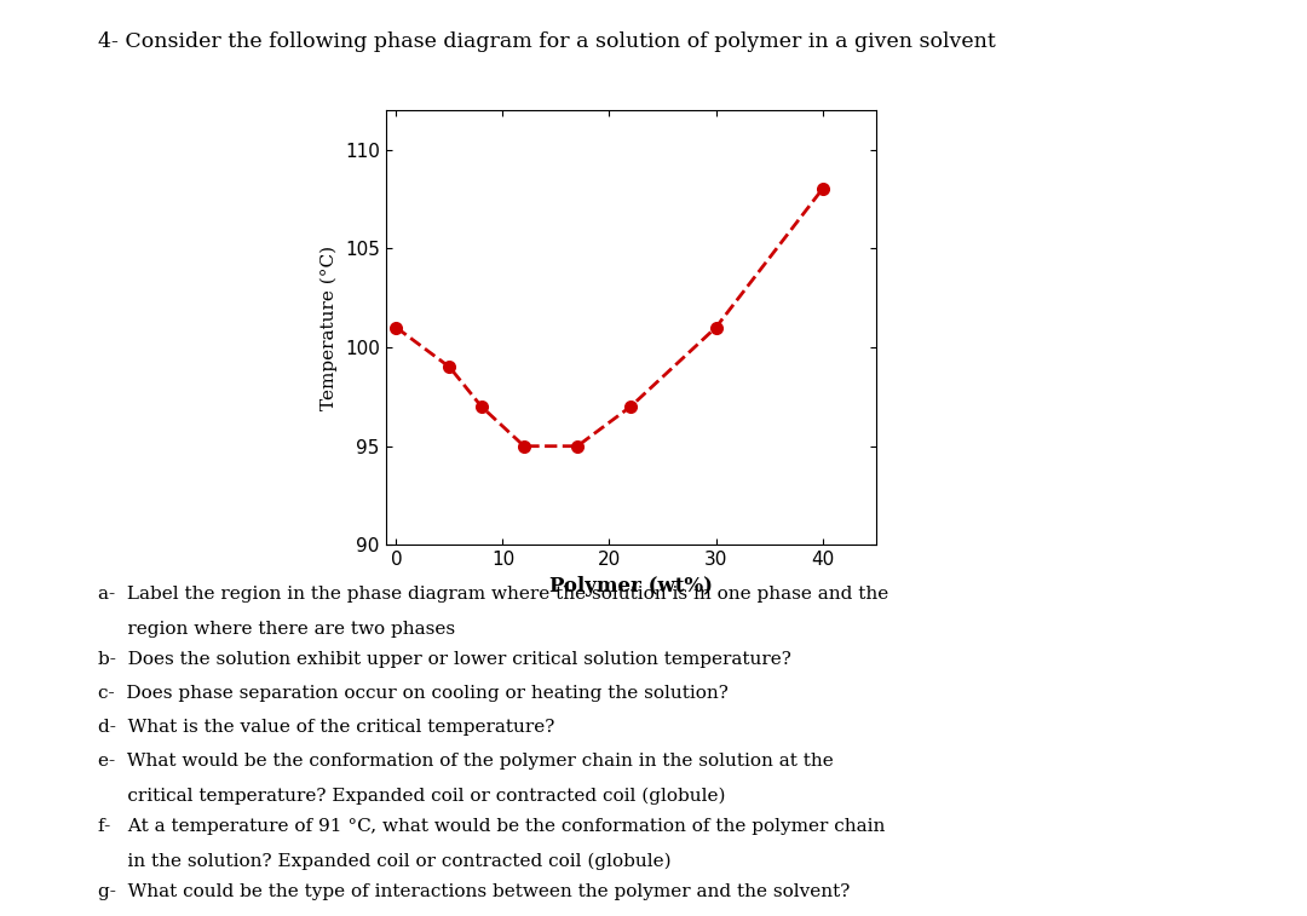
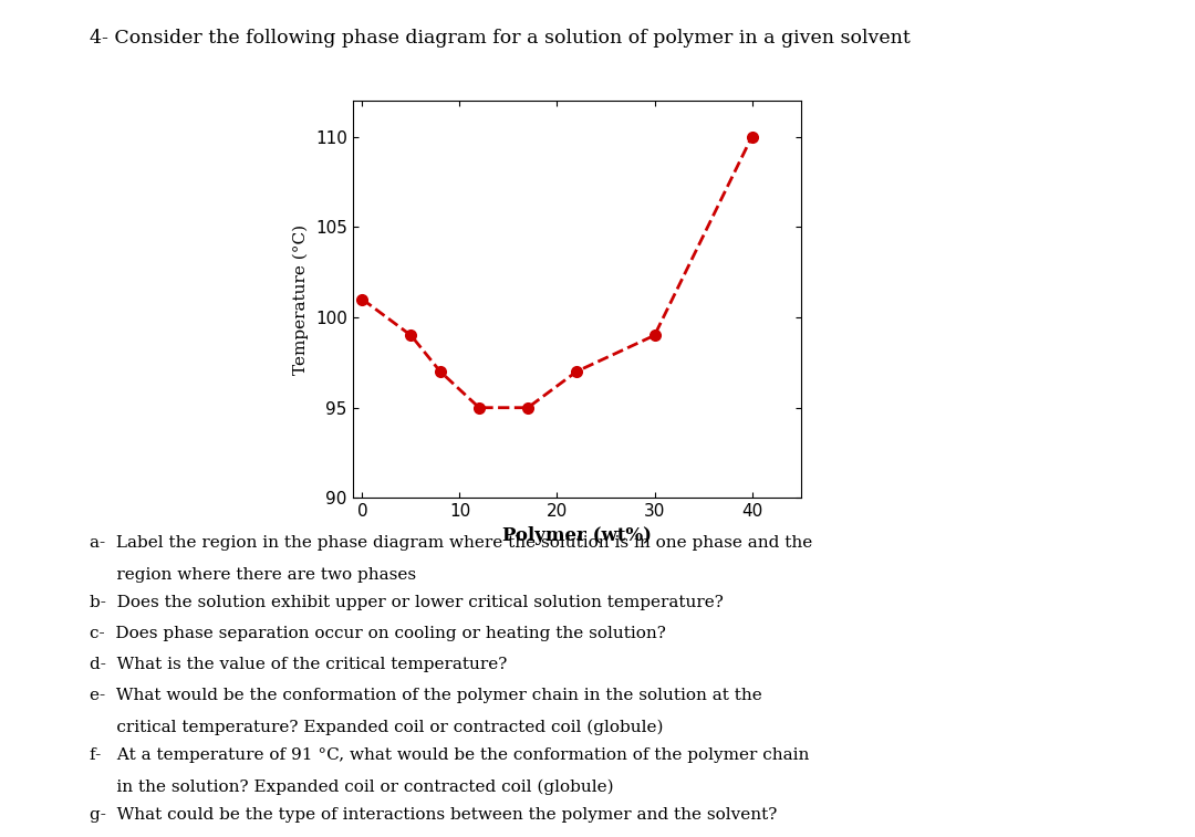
30: 101 -> 99
40: 108 -> 110
